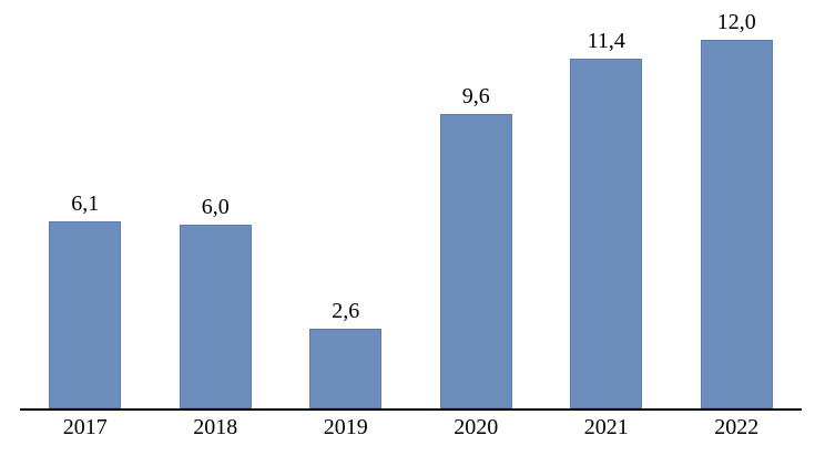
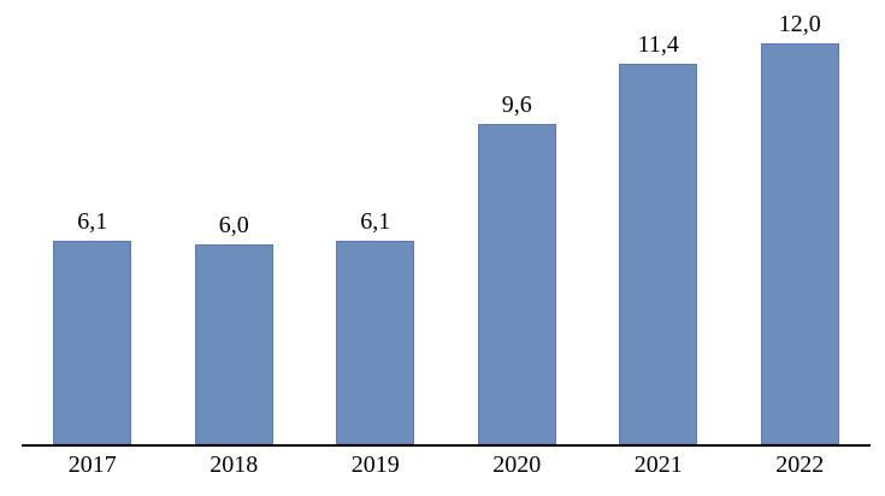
2019: 2,6 -> 6,1
